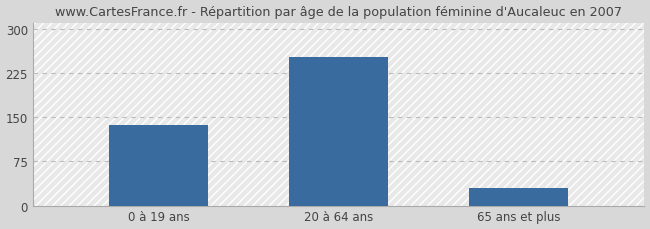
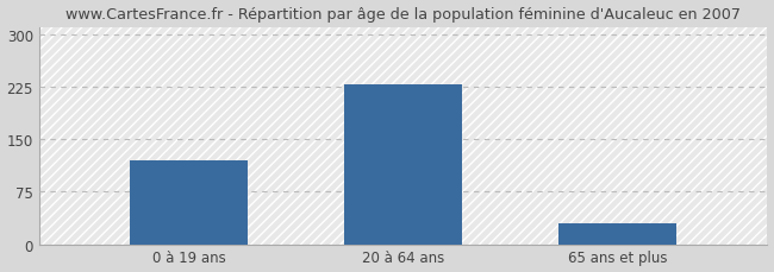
0 à 19 ans: 136 -> 120
20 à 64 ans: 252 -> 228
